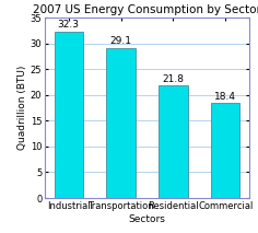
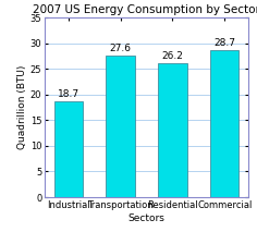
Industrial: 32.3 -> 18.7
Transportation: 29.1 -> 27.6
Residential: 21.8 -> 26.2
Commercial: 18.4 -> 28.7
